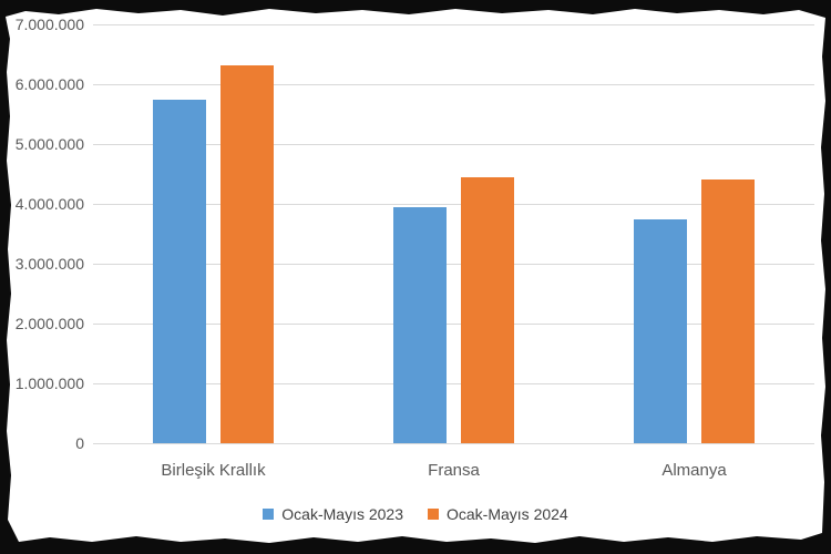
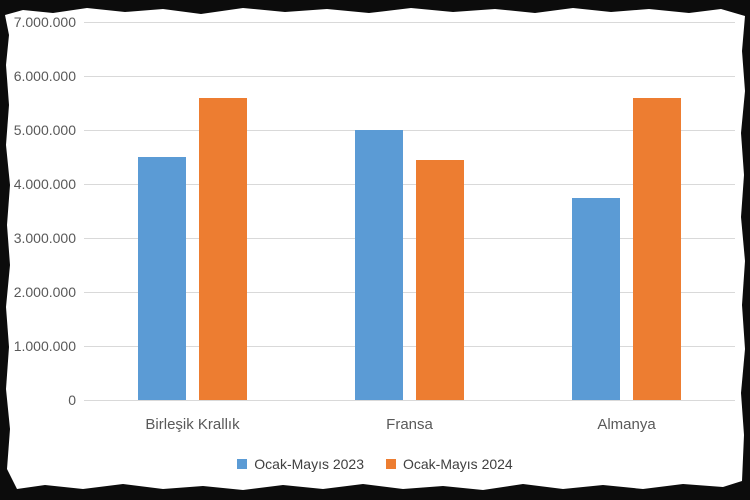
Ocak-Mayıs 2023/Birleşik Krallık: 5800000 -> 4500000
Ocak-Mayıs 2024/Birleşik Krallık: 6300000 -> 5600000
Ocak-Mayıs 2023/Fransa: 4000000 -> 5000000
Ocak-Mayıs 2024/Almanya: 4400000 -> 5600000
